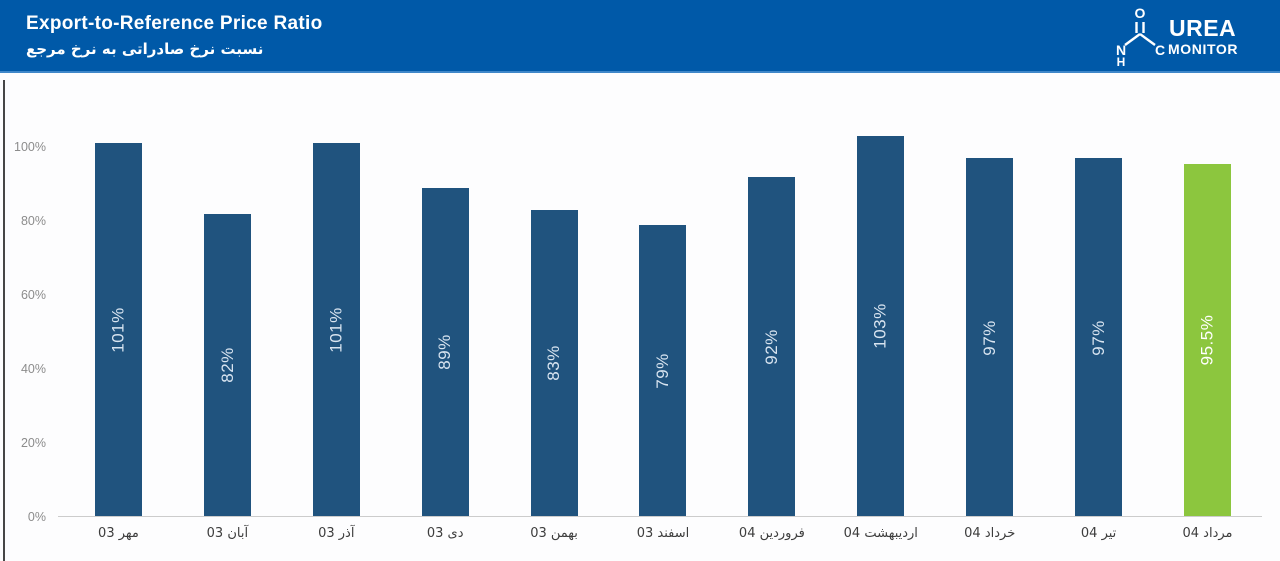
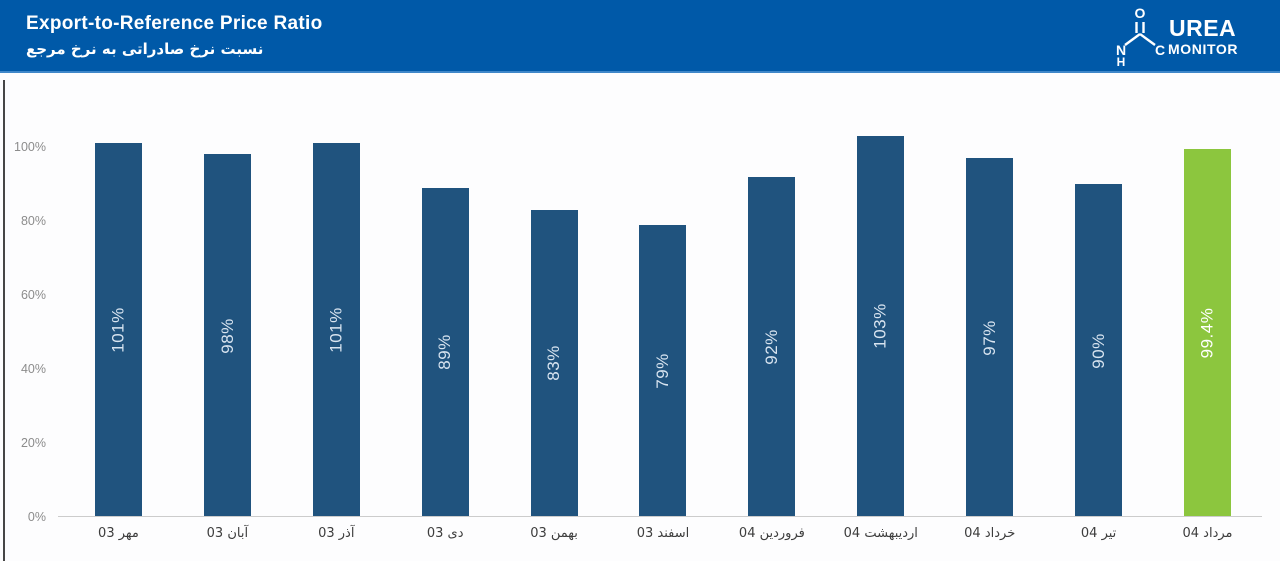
آبان 03: 82% -> 98%
تیر 04: 97% -> 90%
مرداد 04: 95.5% -> 99.4%
